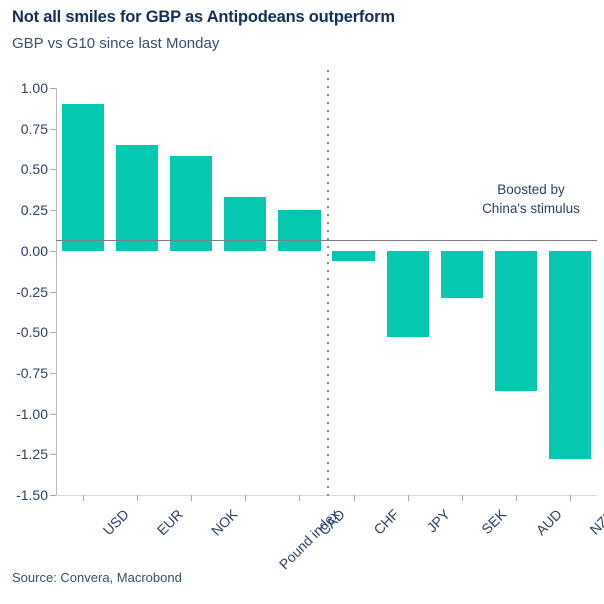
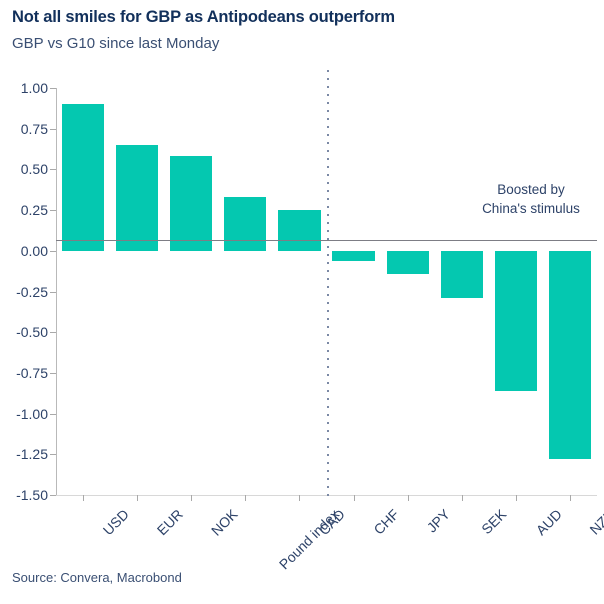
JPY: -0.53 -> -0.14
